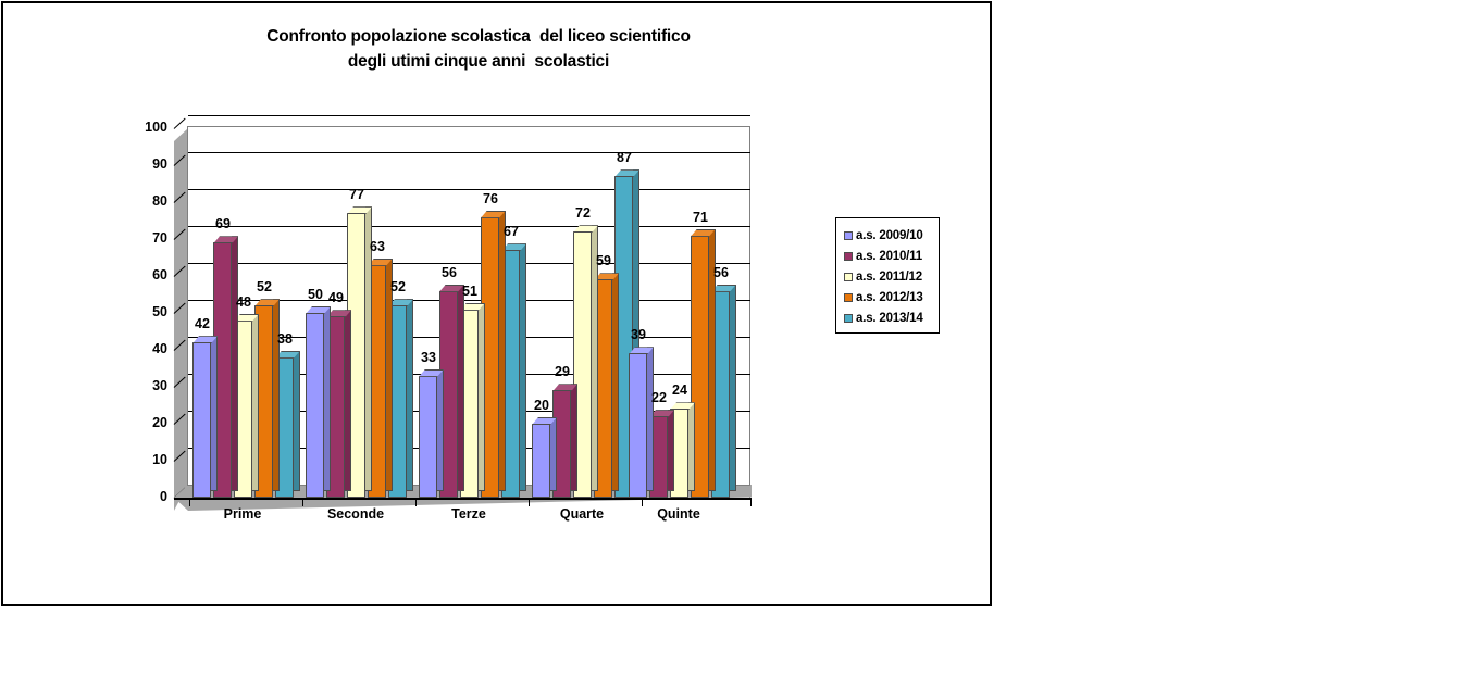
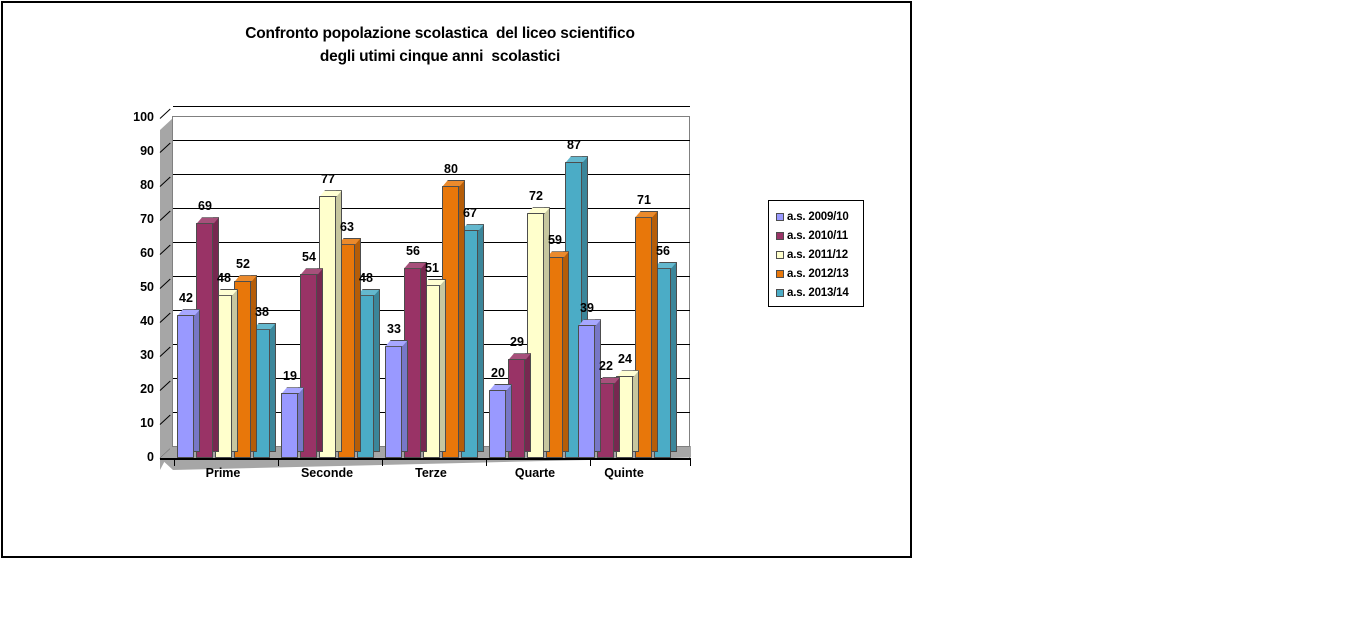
a.s. 2009/10/Seconde: 50 -> 19
a.s. 2010/11/Seconde: 49 -> 54
a.s. 2013/14/Seconde: 52 -> 48
a.s. 2012/13/Terze: 76 -> 80
